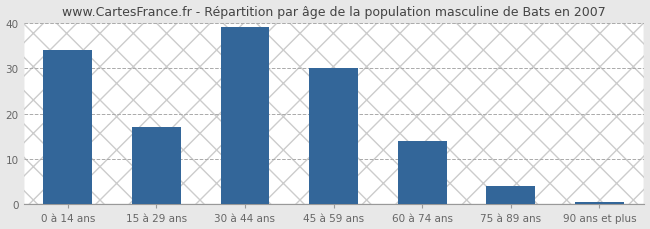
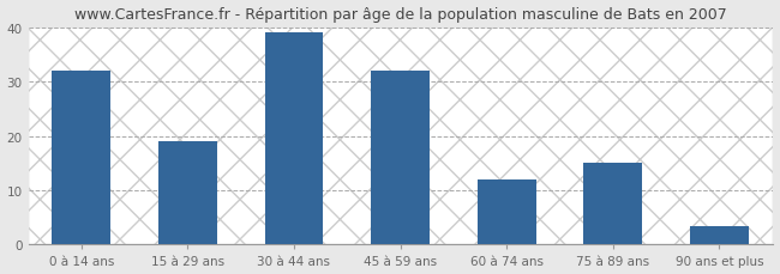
0 à 14 ans: 34.0 -> 32.0
15 à 29 ans: 17.0 -> 19.0
45 à 59 ans: 30.0 -> 32.0
60 à 74 ans: 14.0 -> 12.0
75 à 89 ans: 4.0 -> 15.0
90 ans et plus: 0.5 -> 3.5
